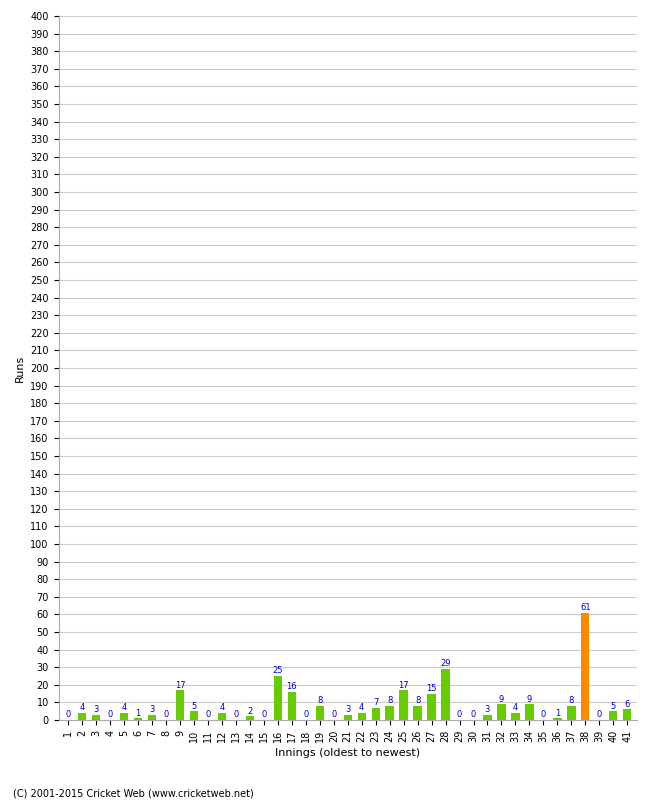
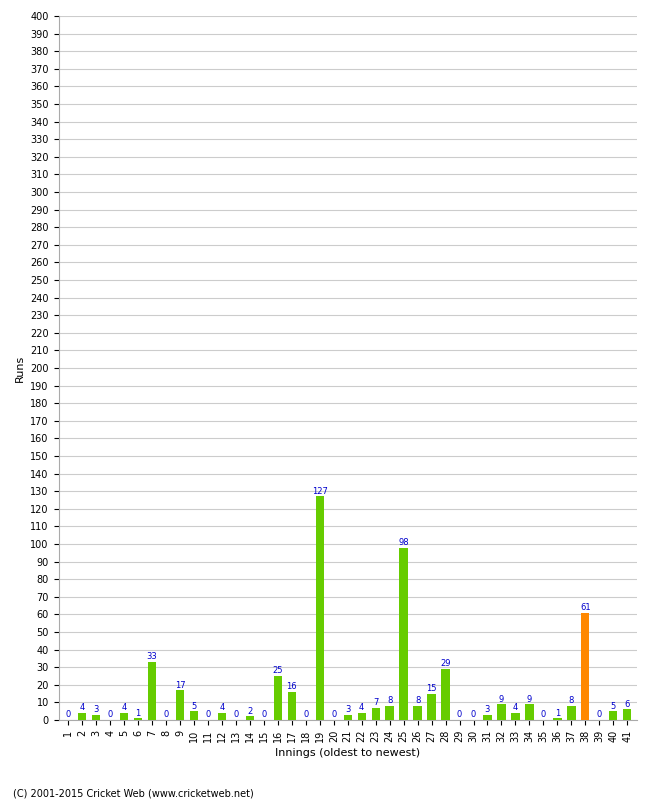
7: 3 -> 33
19: 8 -> 127
25: 17 -> 98
